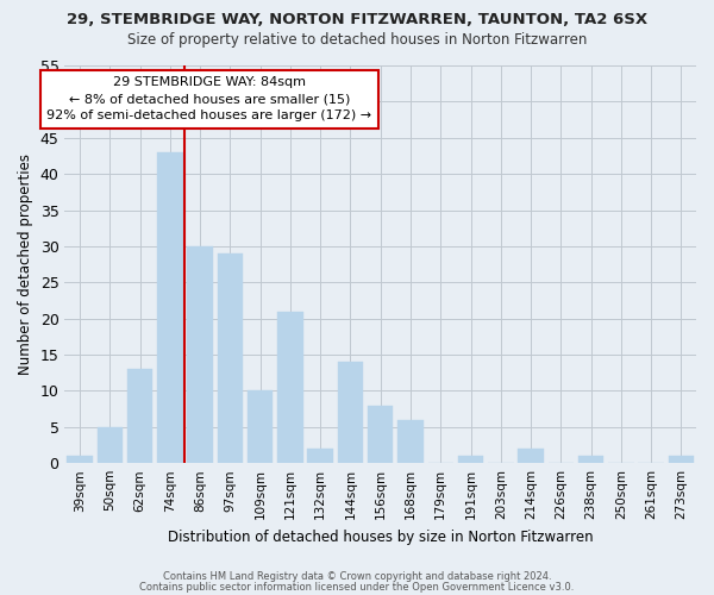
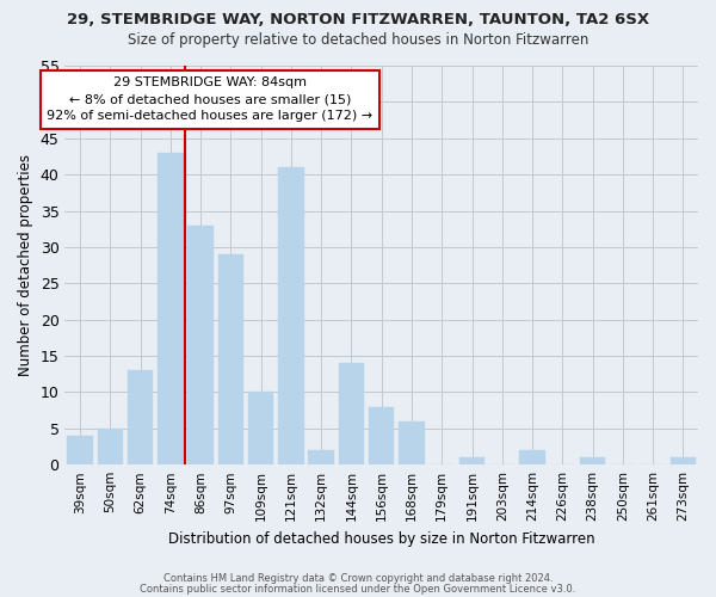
39sqm: 1 -> 4
86sqm: 30 -> 33
121sqm: 21 -> 41
